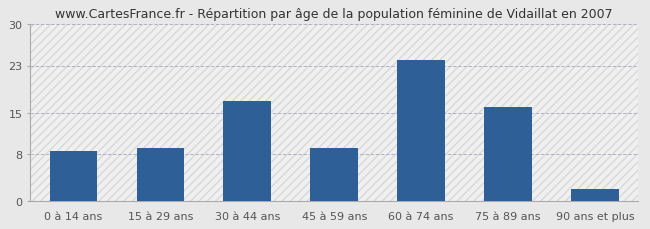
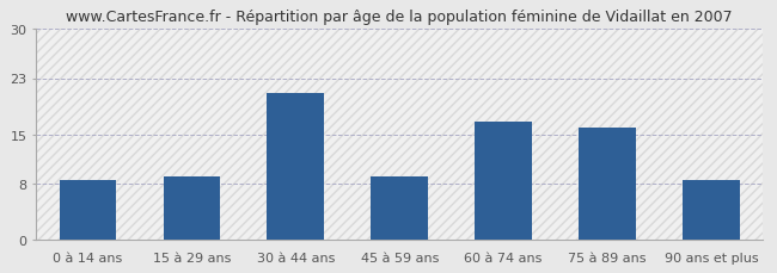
30 à 44 ans: 17.0 -> 20.8
60 à 74 ans: 24.0 -> 16.8
90 ans et plus: 2.0 -> 8.4
